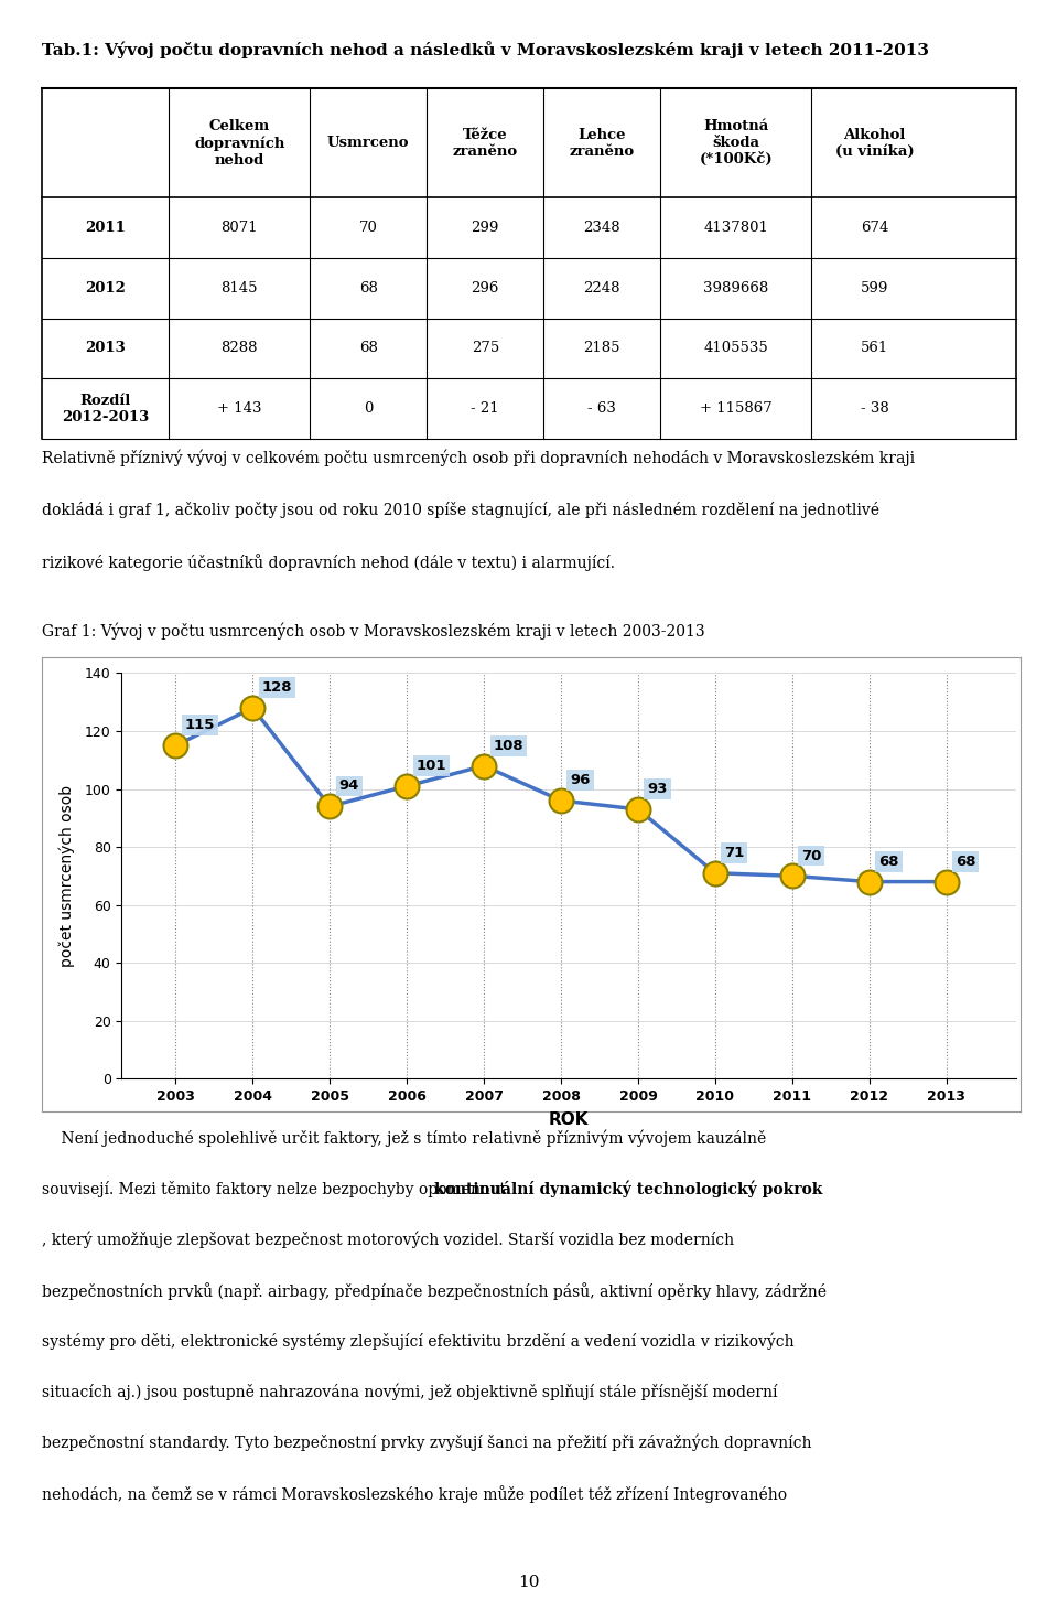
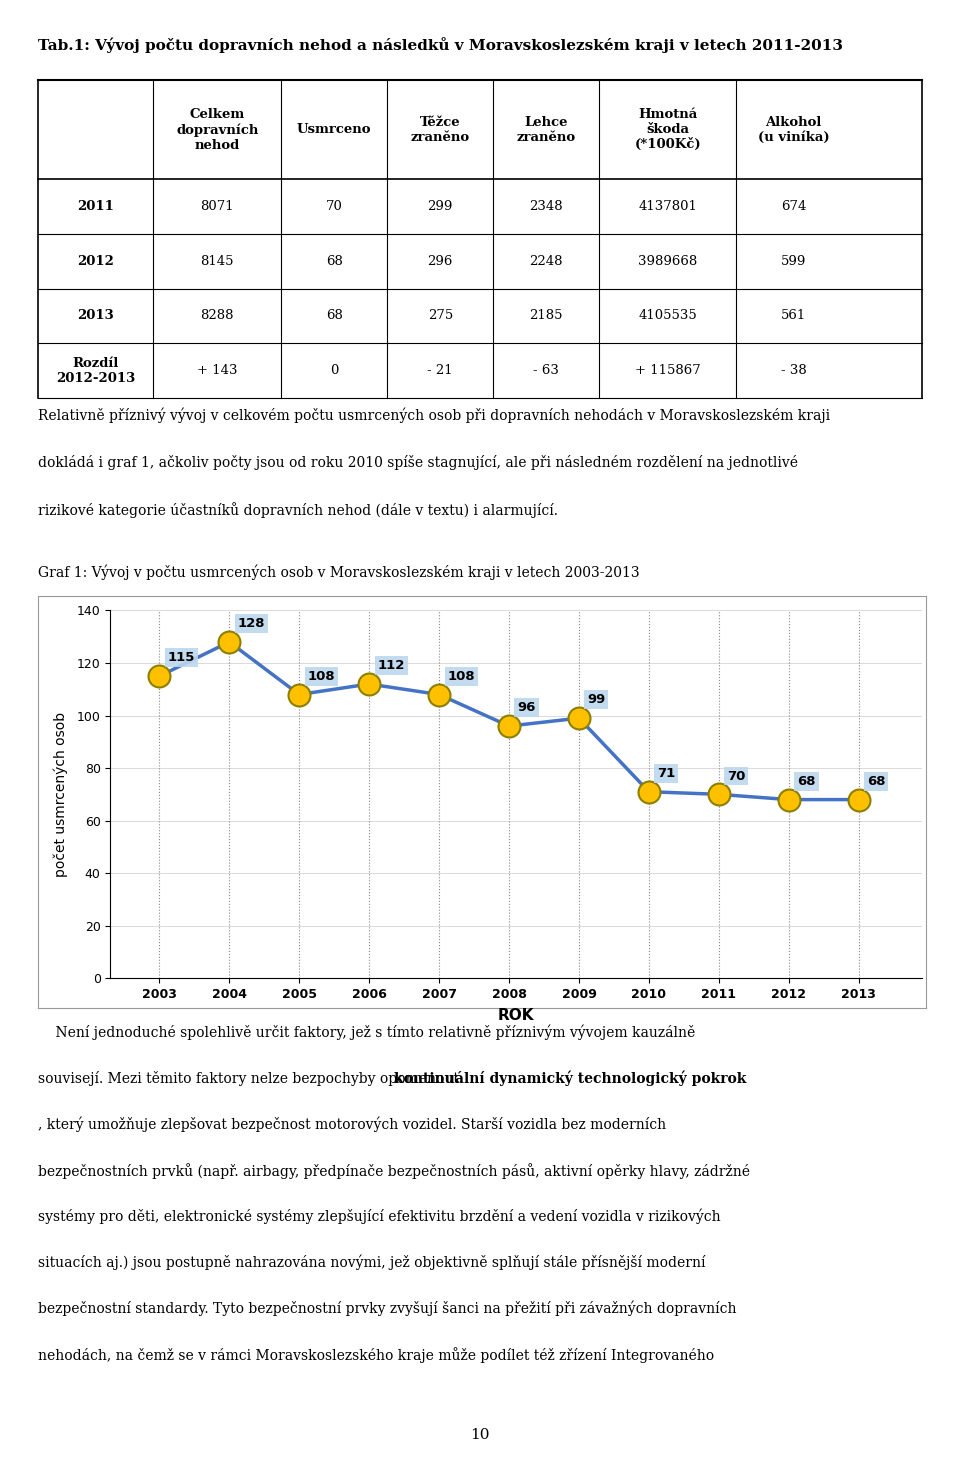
2005: 94 -> 108
2006: 101 -> 112
2009: 93 -> 99
